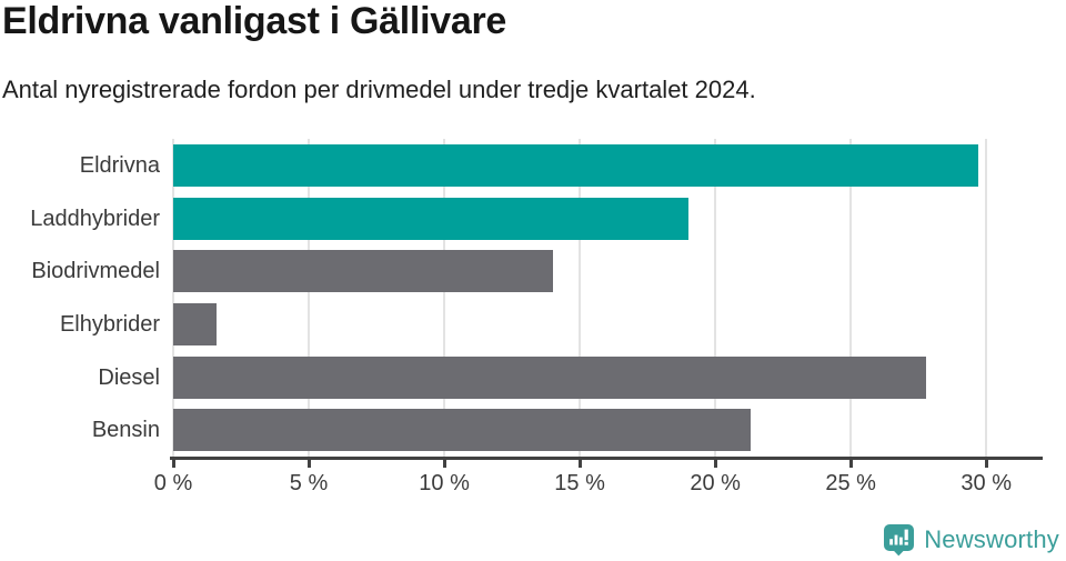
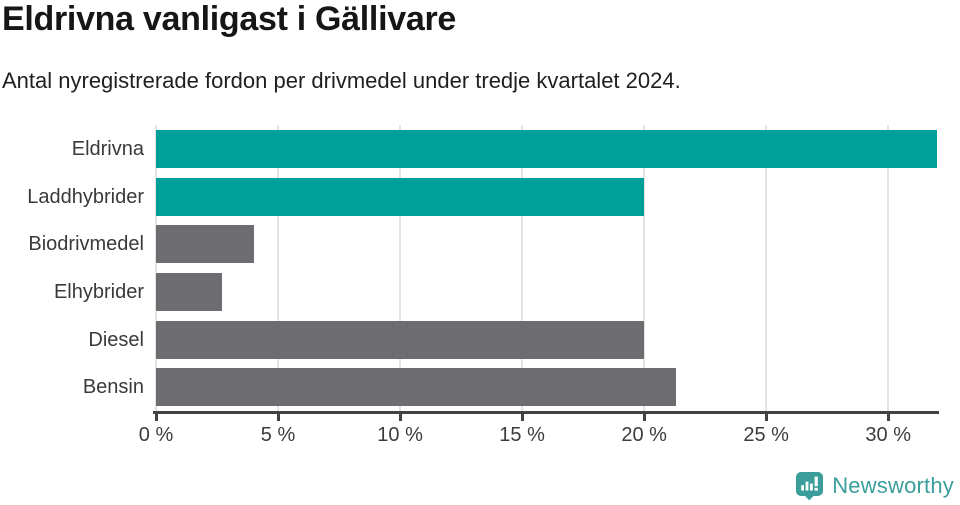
Eldrivna: 29.7% -> 32.0%
Laddhybrider: 19.0% -> 20.0%
Biodrivmedel: 14.0% -> 4.0%
Elhybrider: 1.6% -> 2.7%
Diesel: 27.8% -> 20.0%
